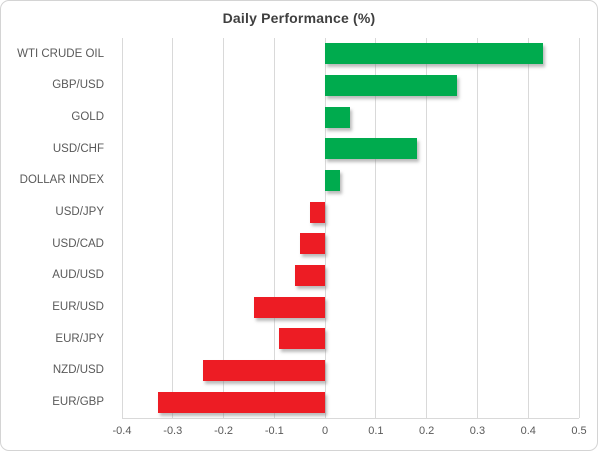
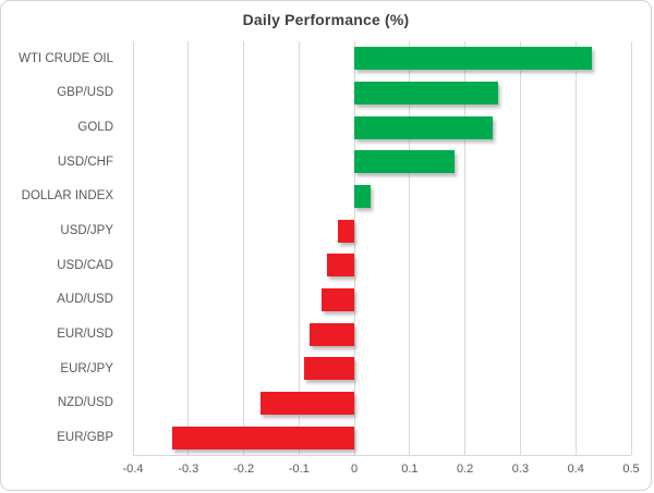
GOLD: 0.05 -> 0.25
EUR/USD: -0.14 -> -0.08
NZD/USD: -0.24 -> -0.17
